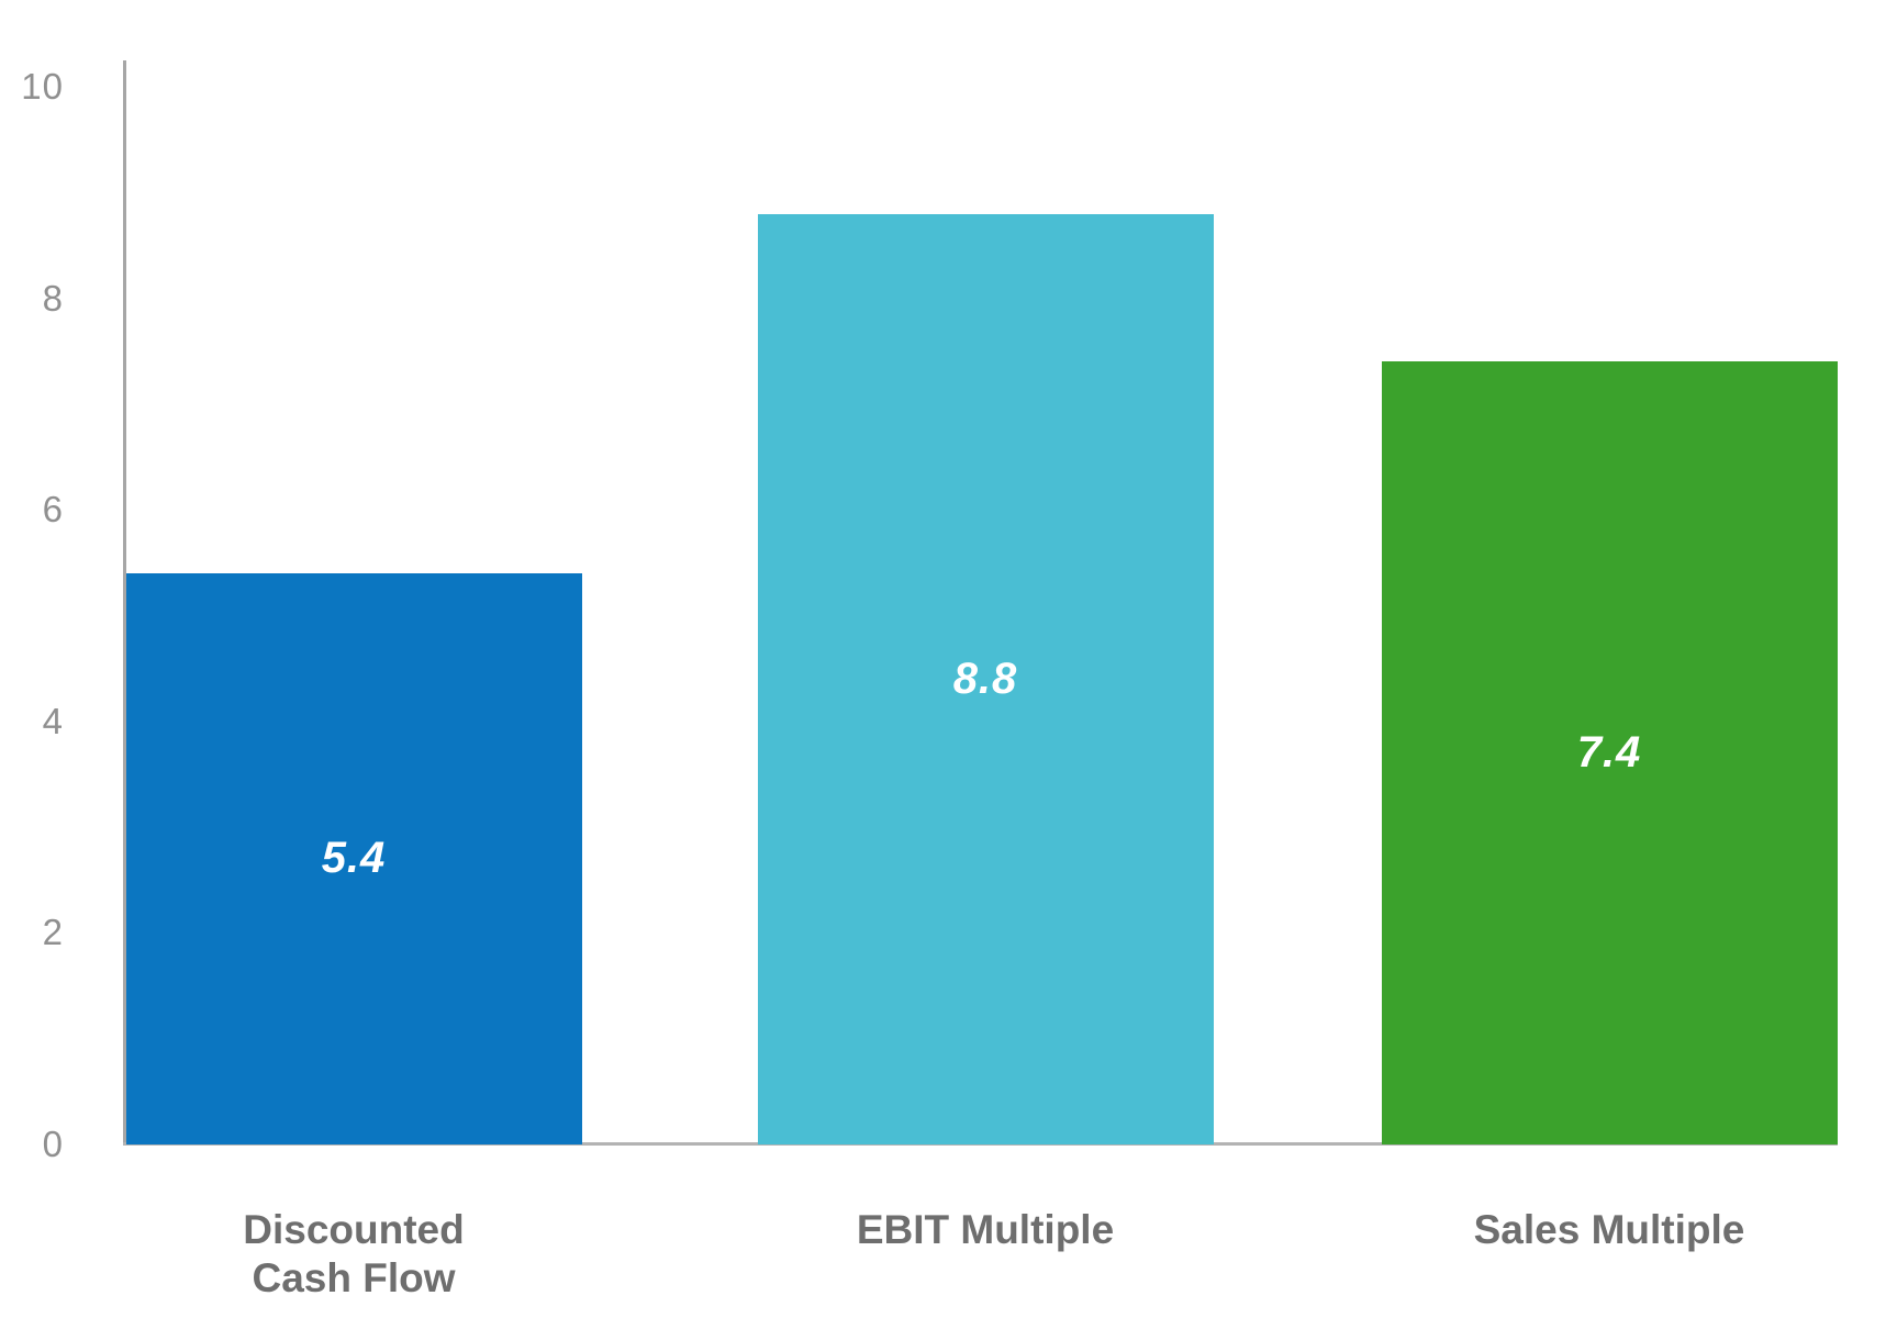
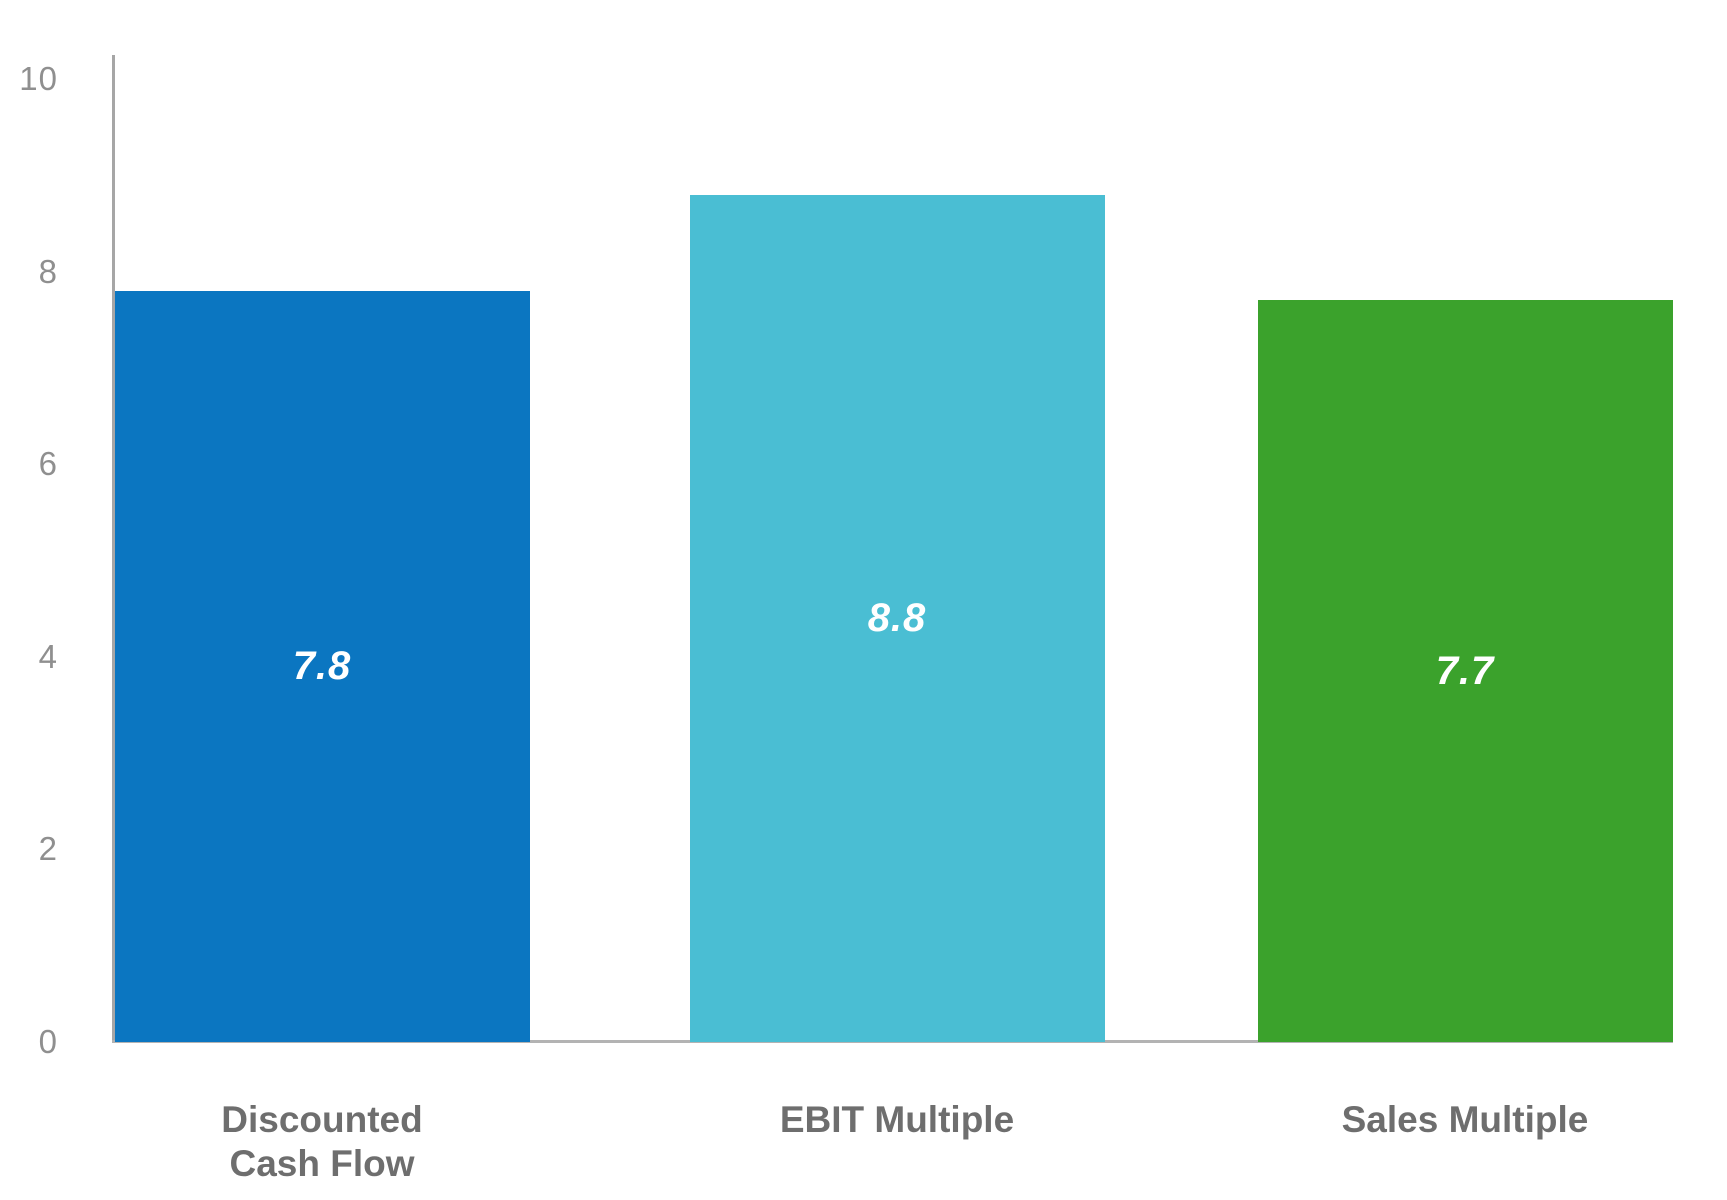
Discounted Cash Flow: 5.4 -> 7.8
Sales Multiple: 7.4 -> 7.7
